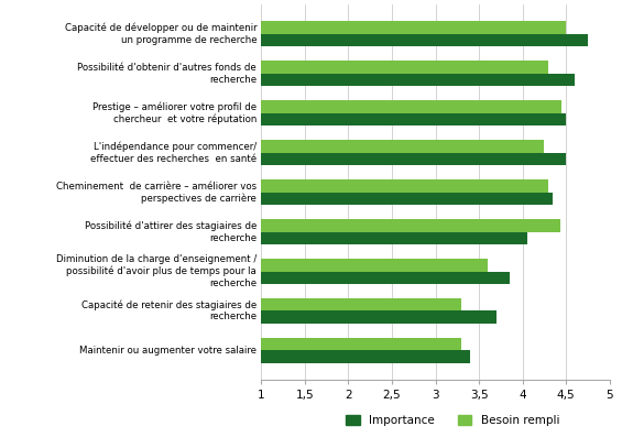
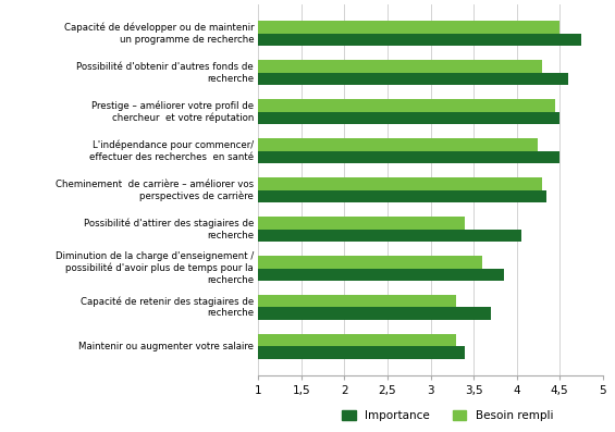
Besoin rempli/Possibilité d'attirer des stagiaires de recherche: 4,44 -> 3,40
